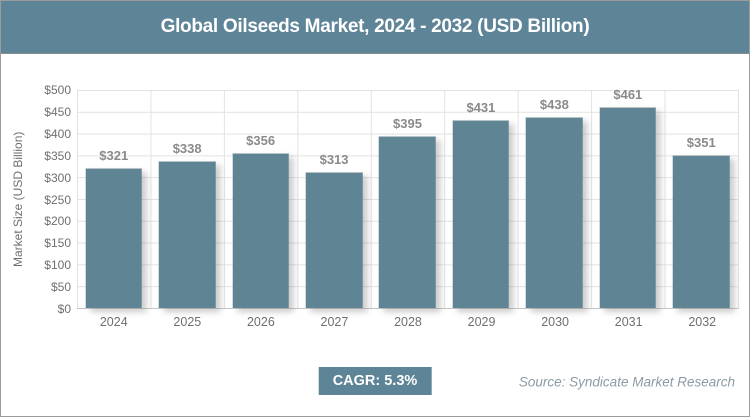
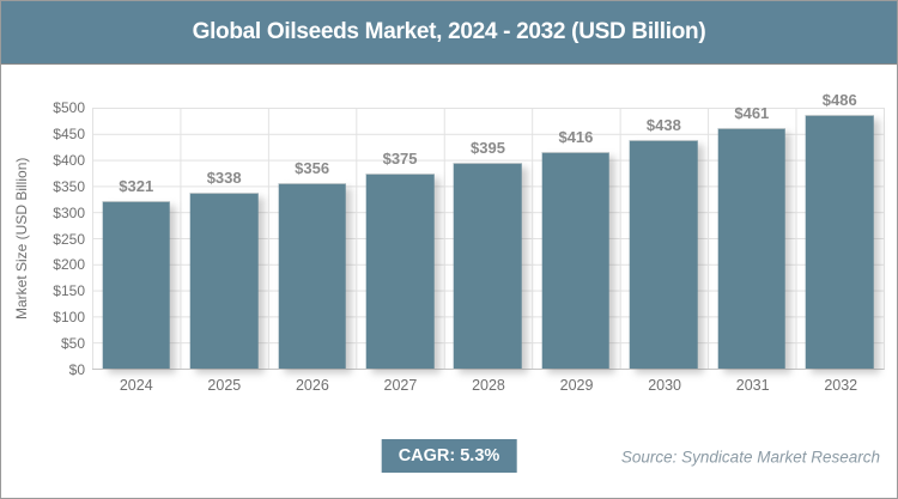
2027: $313 -> $375
2029: $431 -> $416
2032: $351 -> $486
